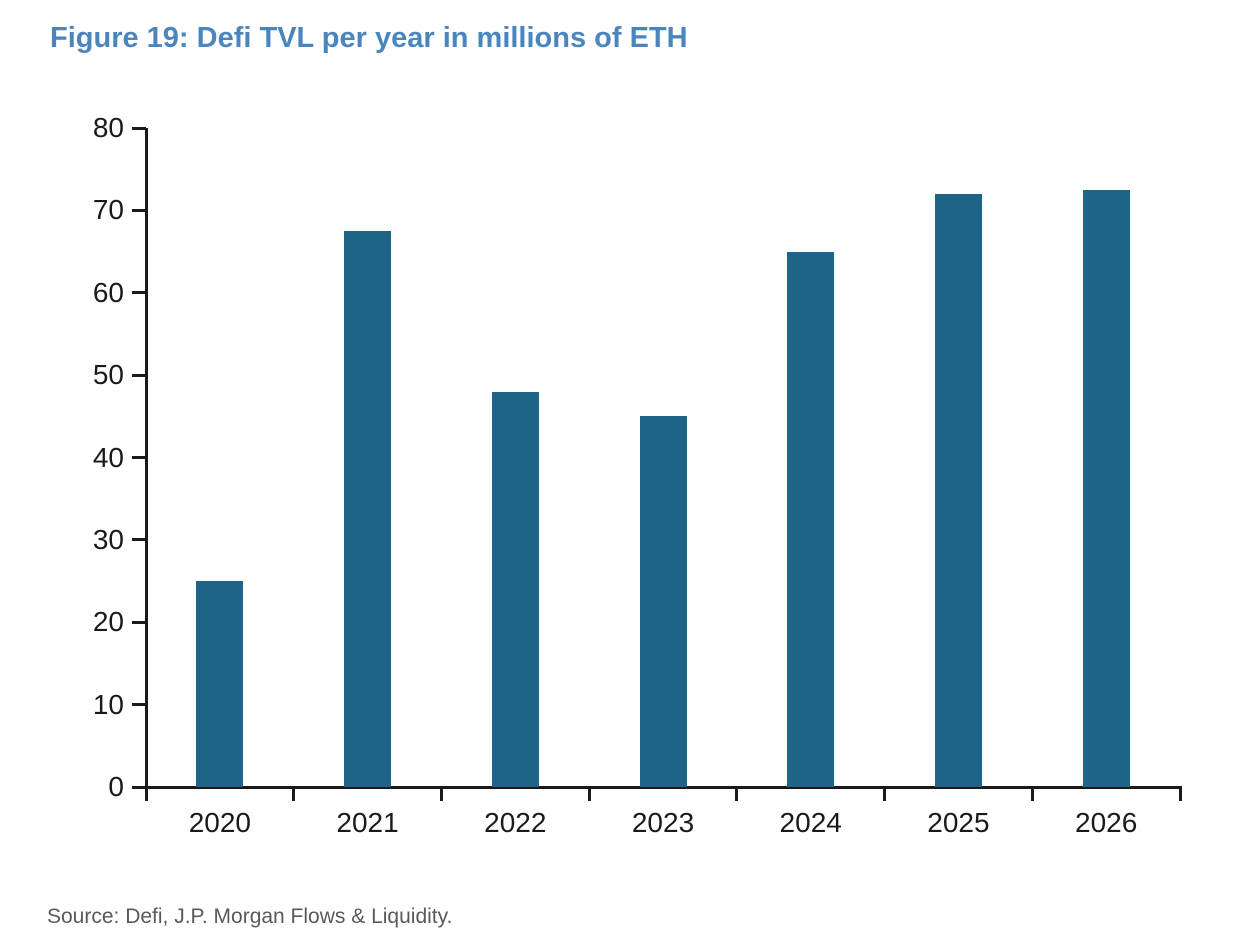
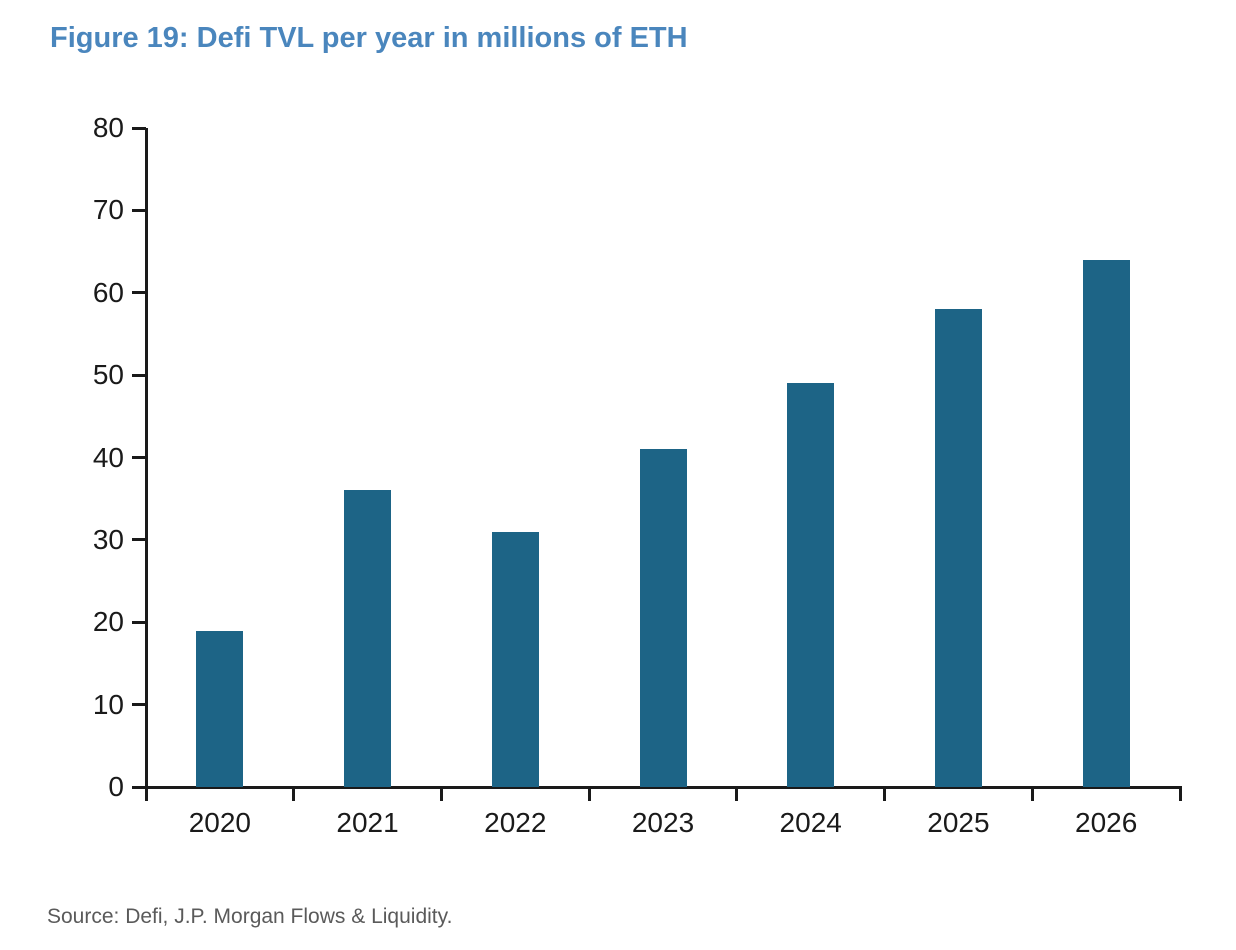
2020: 25 -> 19
2021: 68 -> 36
2022: 48 -> 31
2023: 45 -> 41
2024: 65 -> 49
2025: 72 -> 58
2026: 72 -> 64
